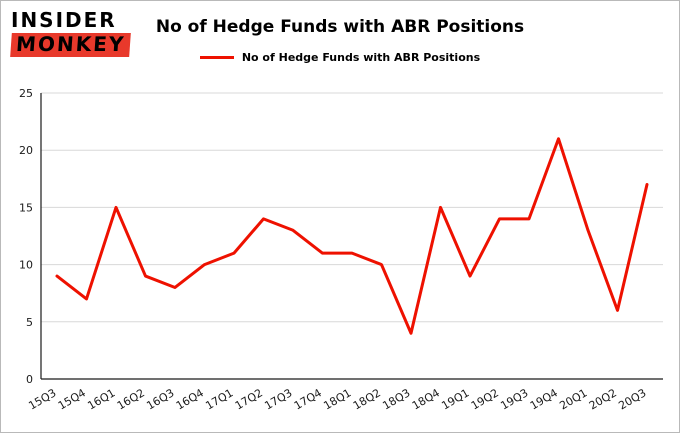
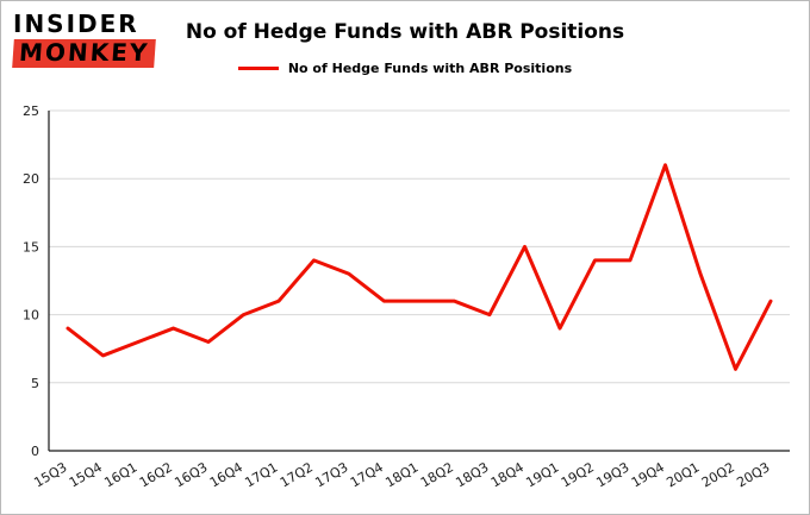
16Q1: 15 -> 8
18Q2: 10 -> 11
18Q3: 4 -> 10
20Q3: 17 -> 11
